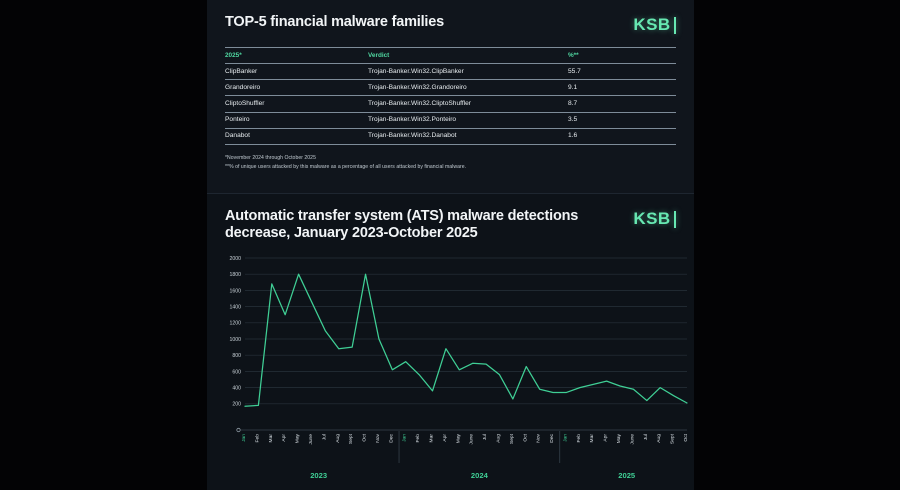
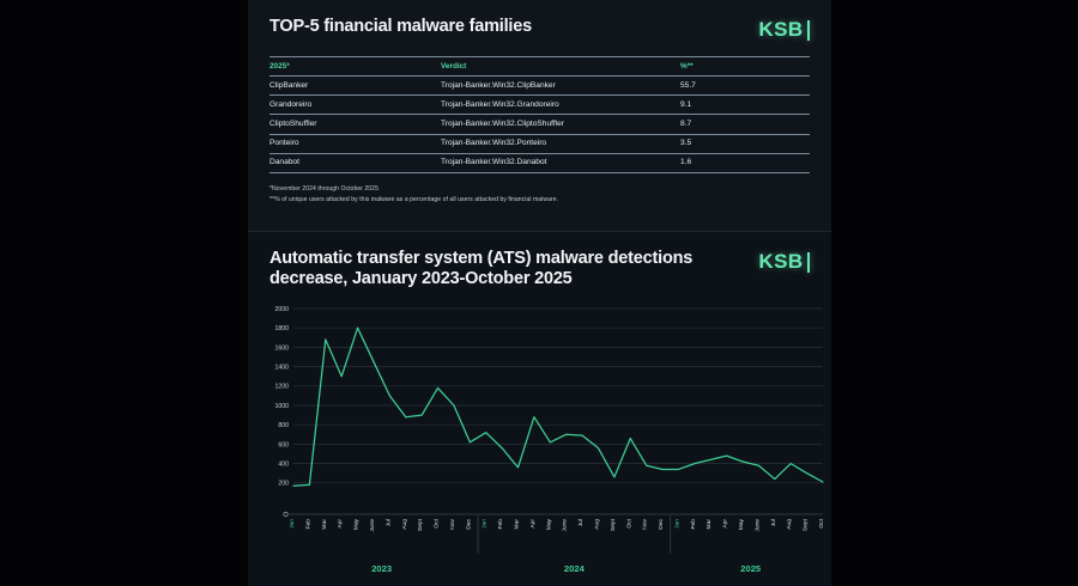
Oct 2023: 1800 -> 1200
